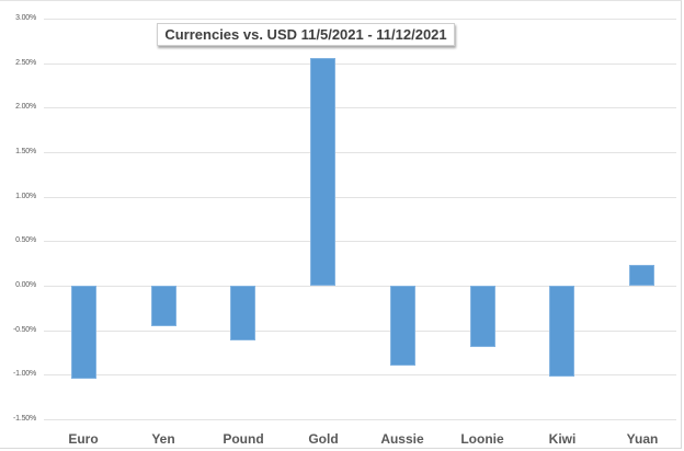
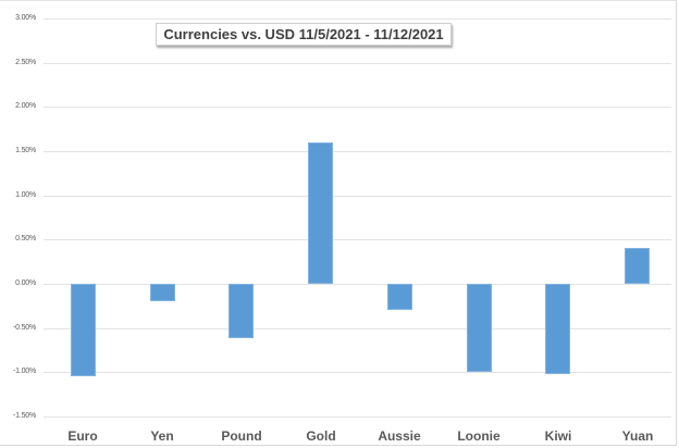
Yen: -0.5% -> -0.2%
Gold: 2.6% -> 1.6%
Aussie: -0.9% -> -0.3%
Loonie: -0.7% -> -1.0%
Yuan: 0.2% -> 0.4%
